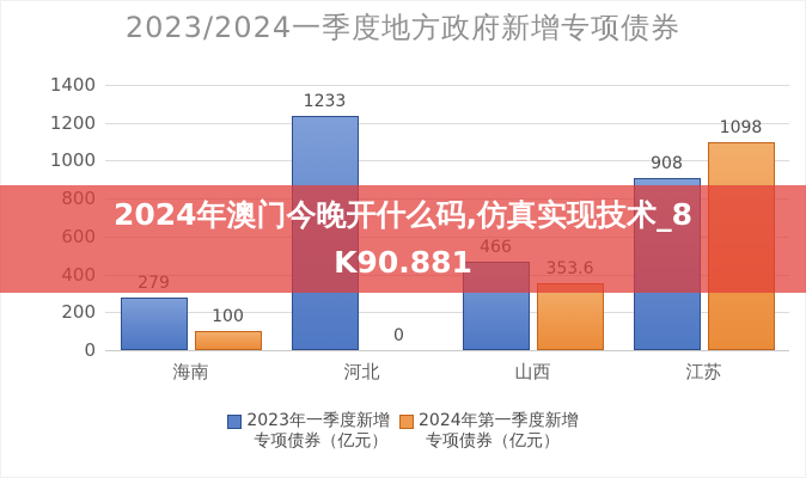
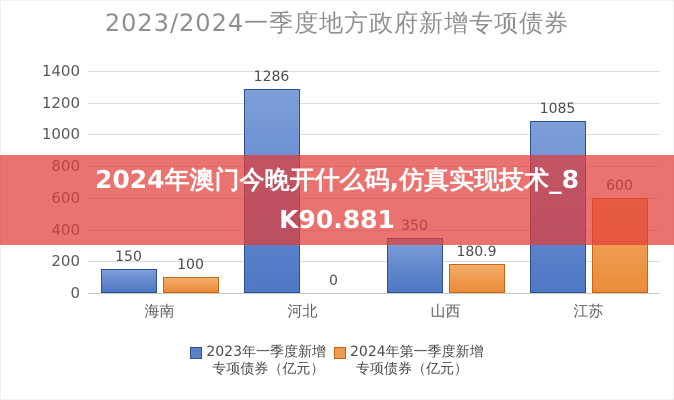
2023年一季度新增专项债券（亿元）/海南: 279 -> 150
2023年一季度新增专项债券（亿元）/河北: 1233 -> 1286
2023年一季度新增专项债券（亿元）/山西: 466 -> 350
2024年第一季度新增专项债券（亿元）/山西: 353.6 -> 180.9
2023年一季度新增专项债券（亿元）/江苏: 908 -> 1085
2024年第一季度新增专项债券（亿元）/江苏: 1098 -> 600
